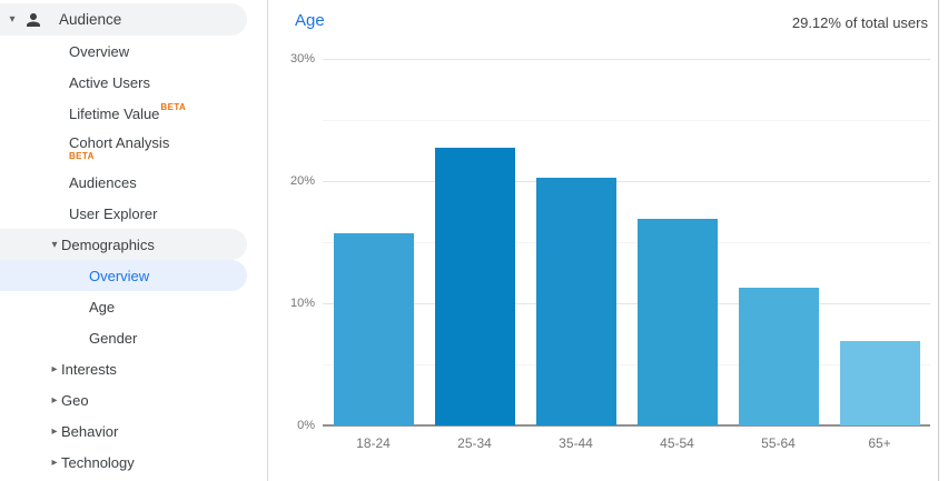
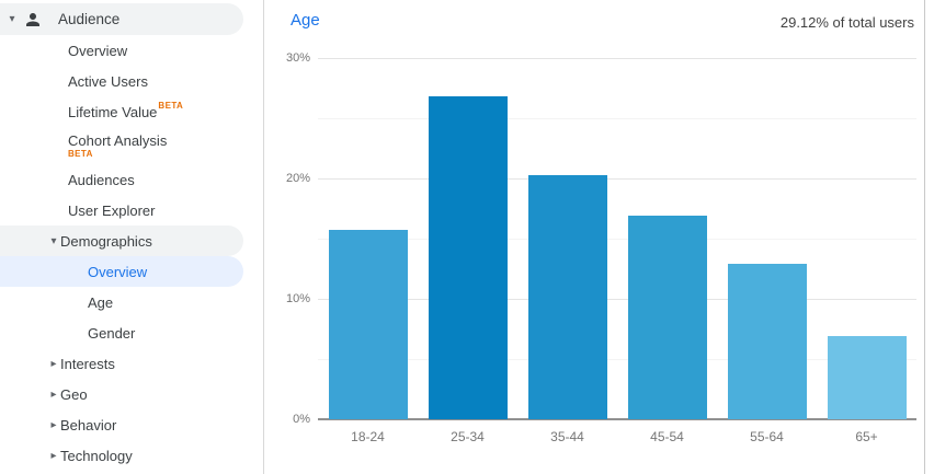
25-34: 22.7% -> 26.8%
55-64: 11.3% -> 12.9%
